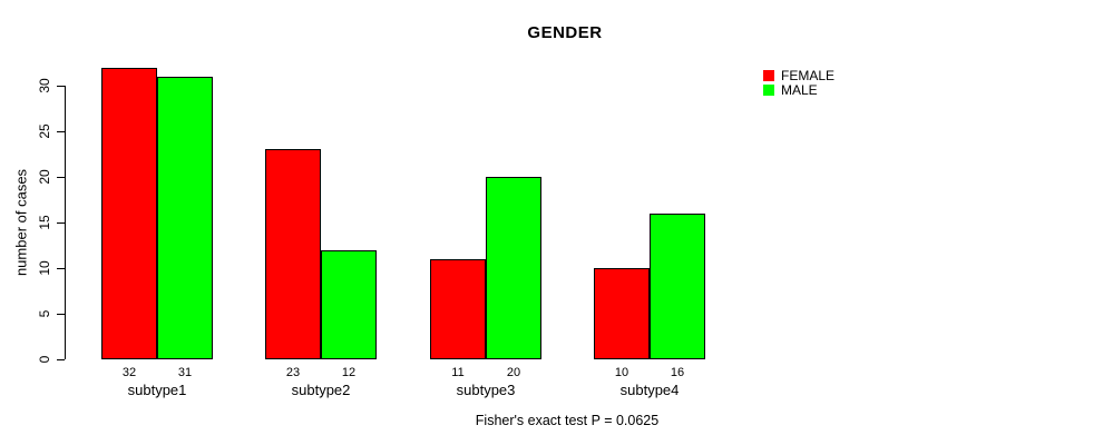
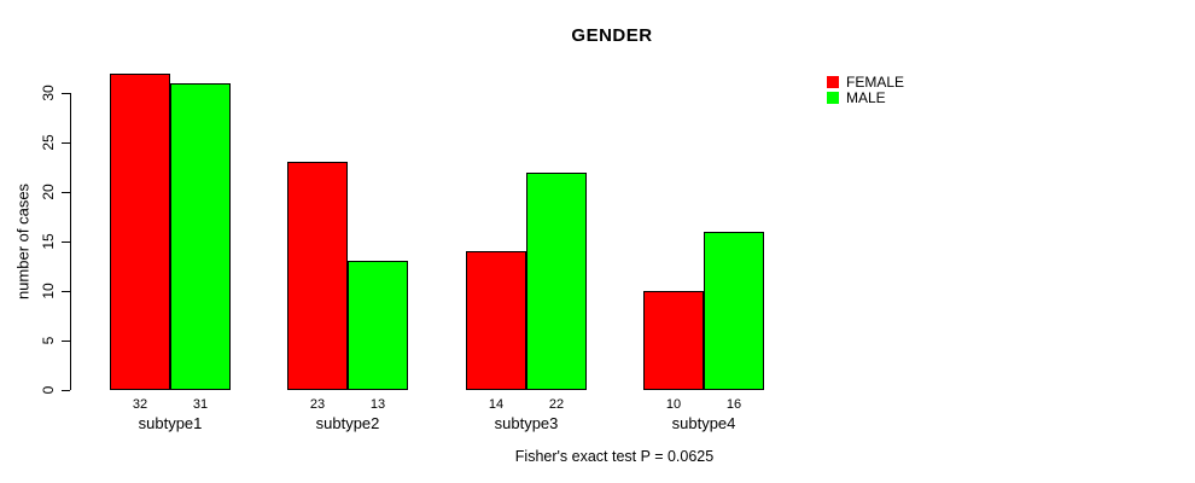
MALE/subtype2: 12 -> 13
FEMALE/subtype3: 11 -> 14
MALE/subtype3: 20 -> 22
